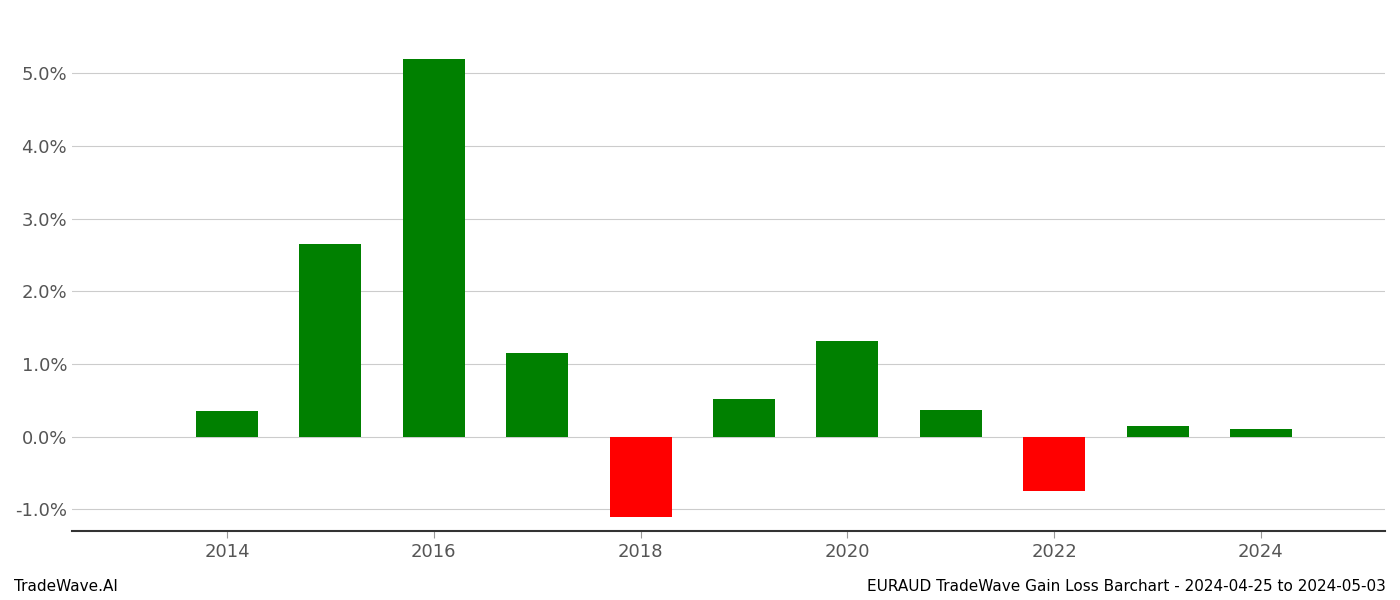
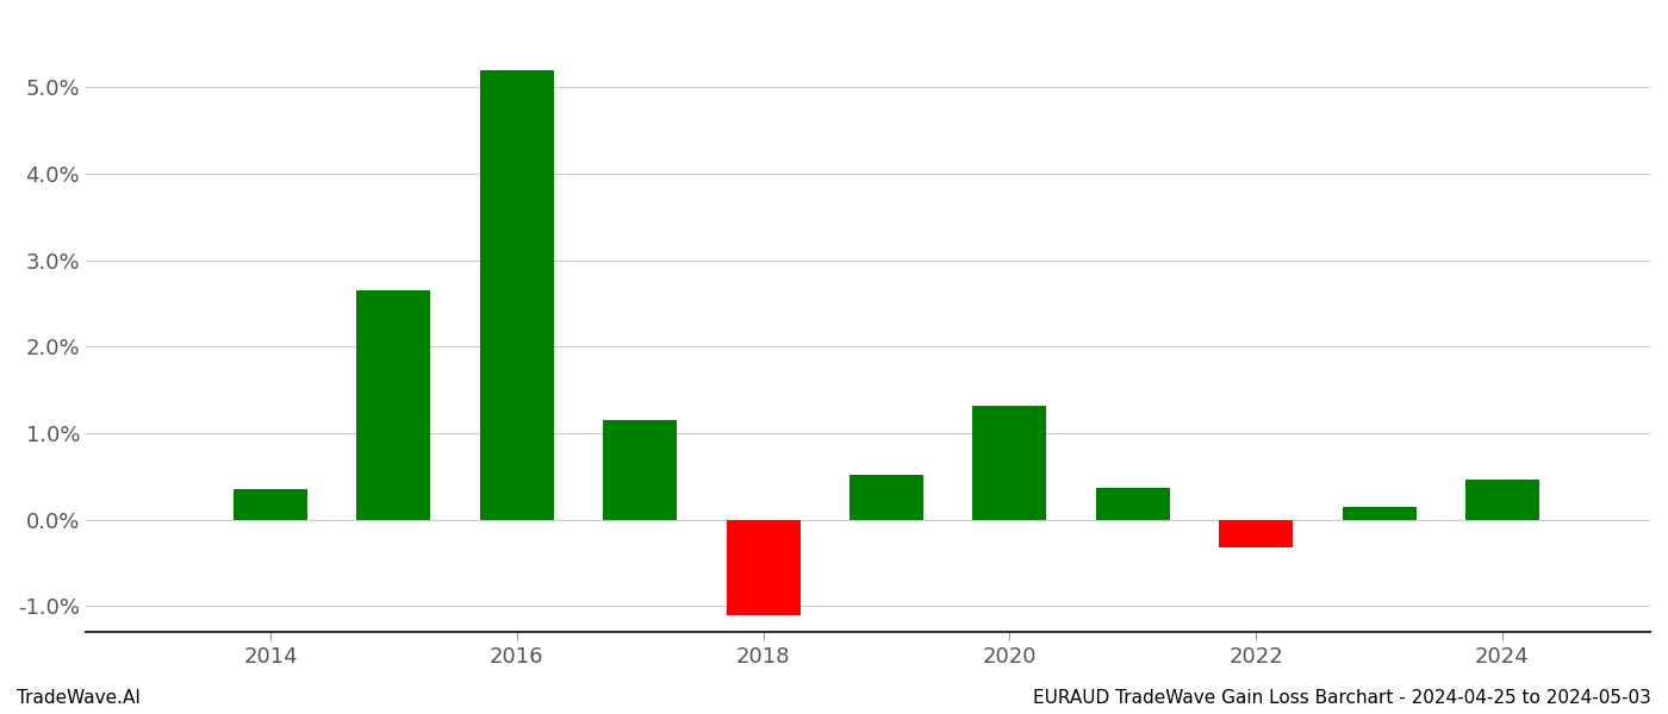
2022: -0.75% -> -0.32%
2024: 0.10% -> 0.46%
